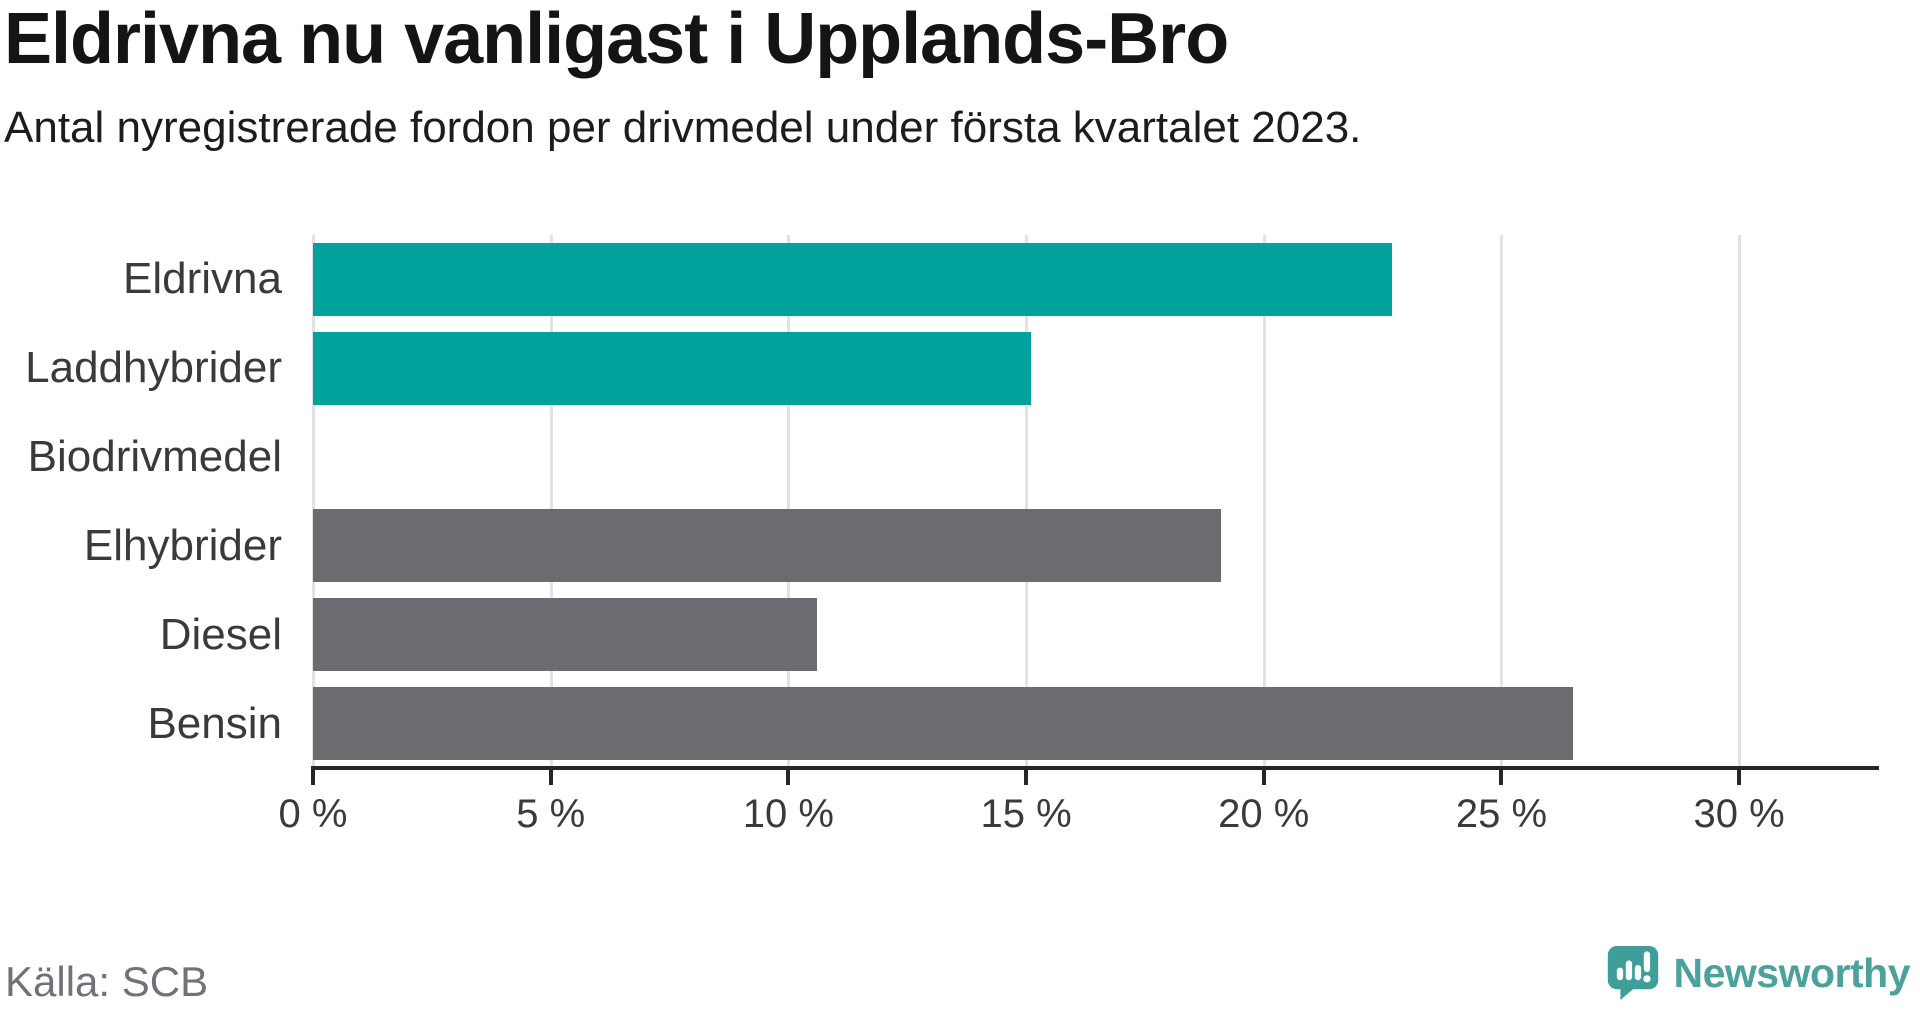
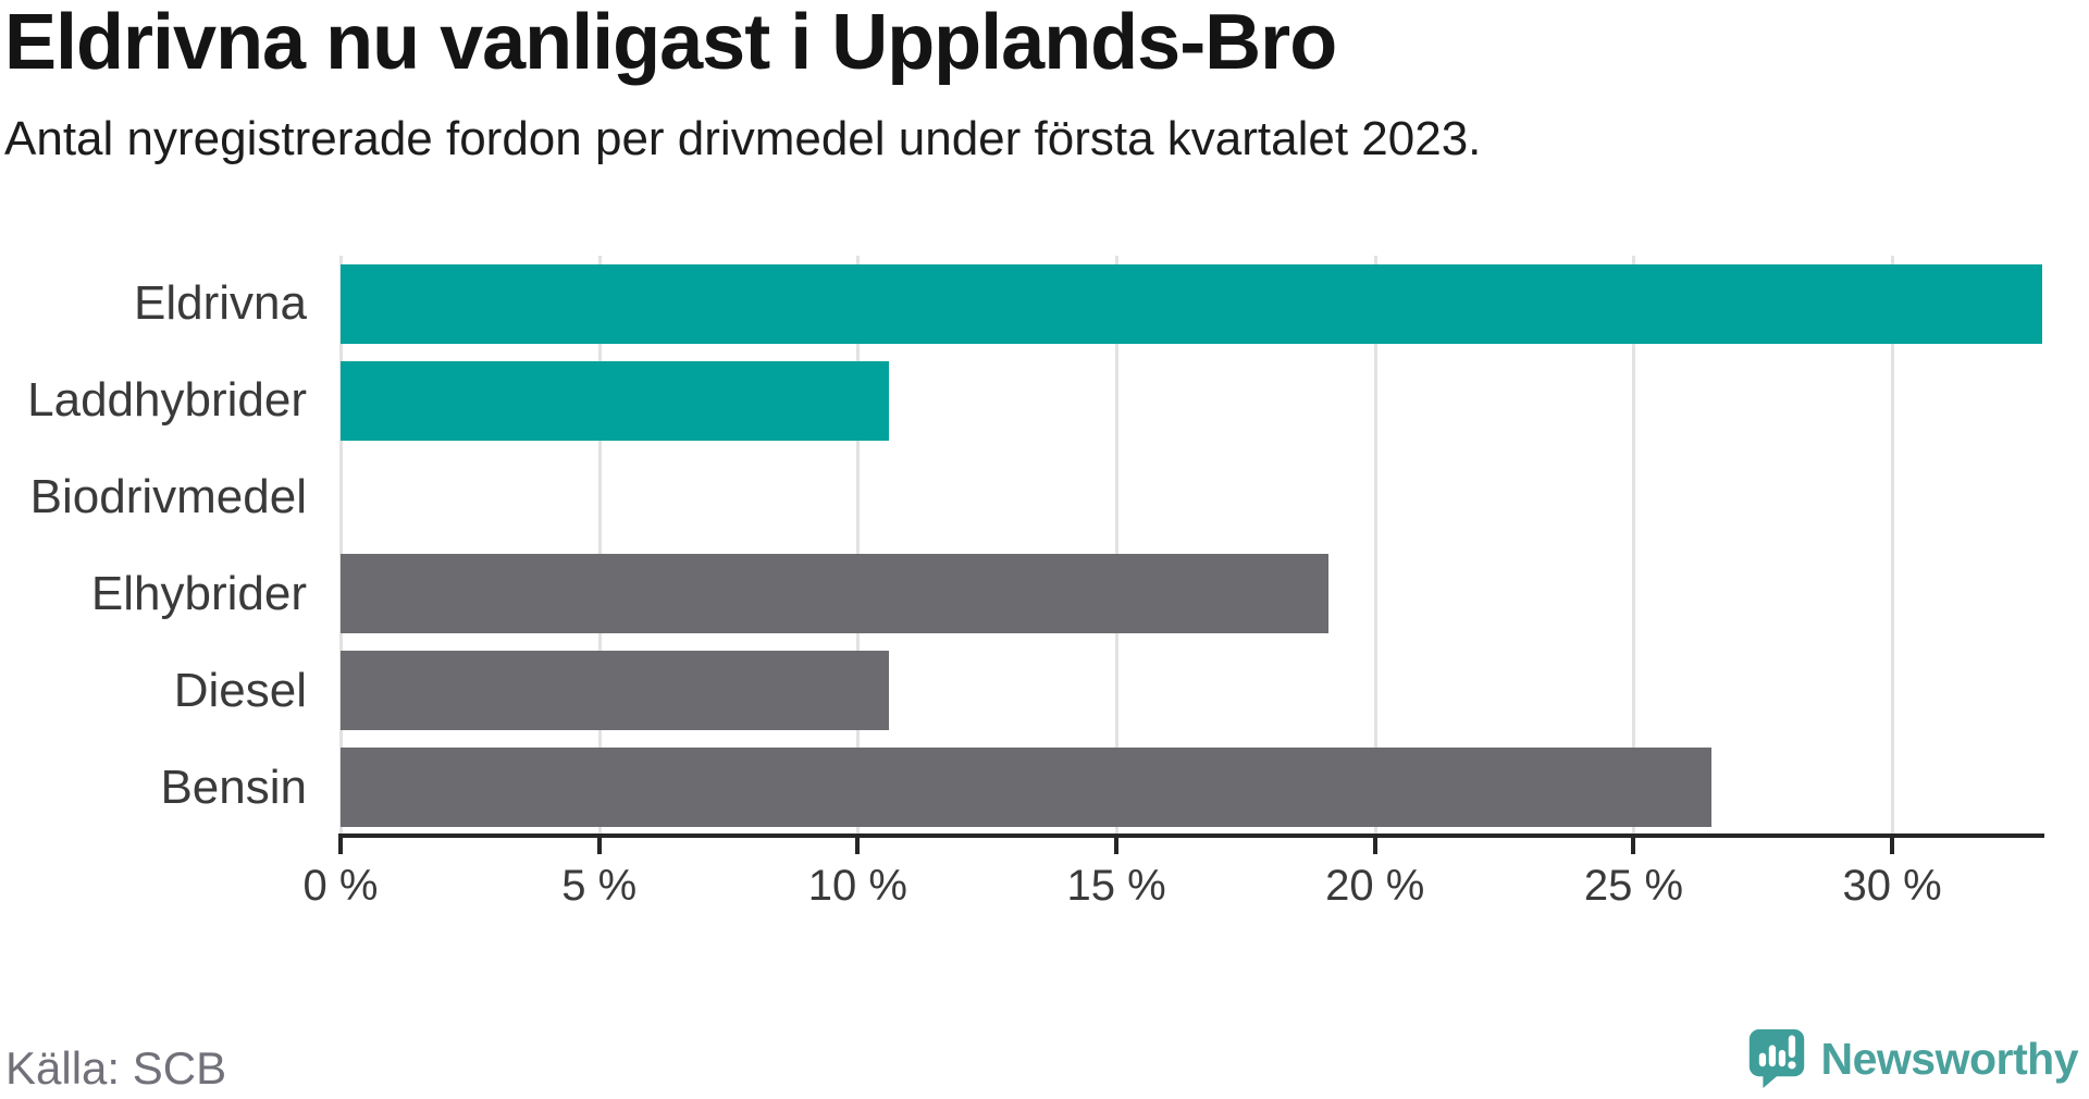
Eldrivna: 22.7% -> 32.9%
Laddhybrider: 15.1% -> 10.6%
